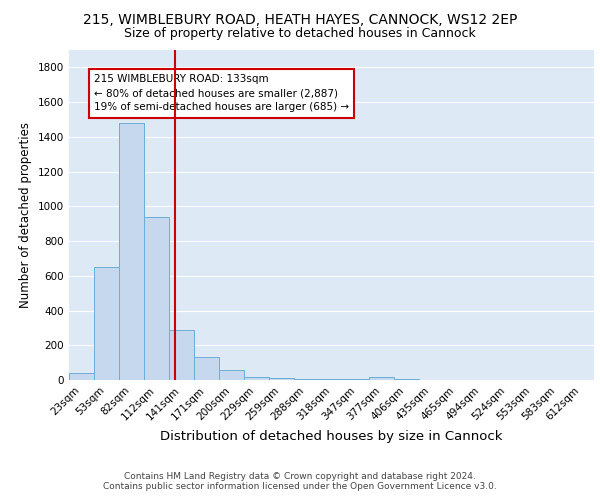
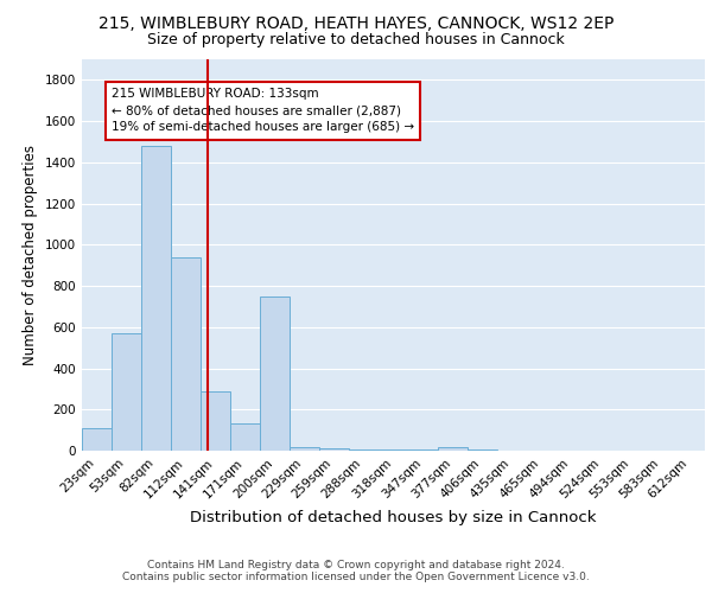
23sqm: 40 -> 110
53sqm: 650 -> 570
200sqm: 60 -> 750
